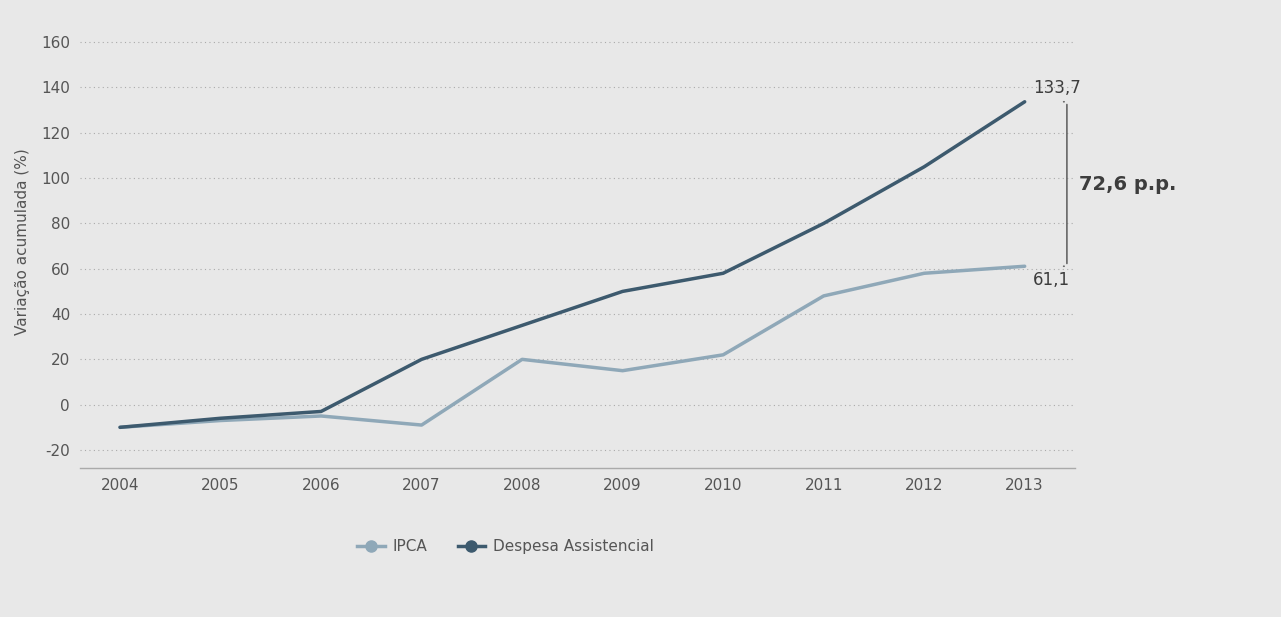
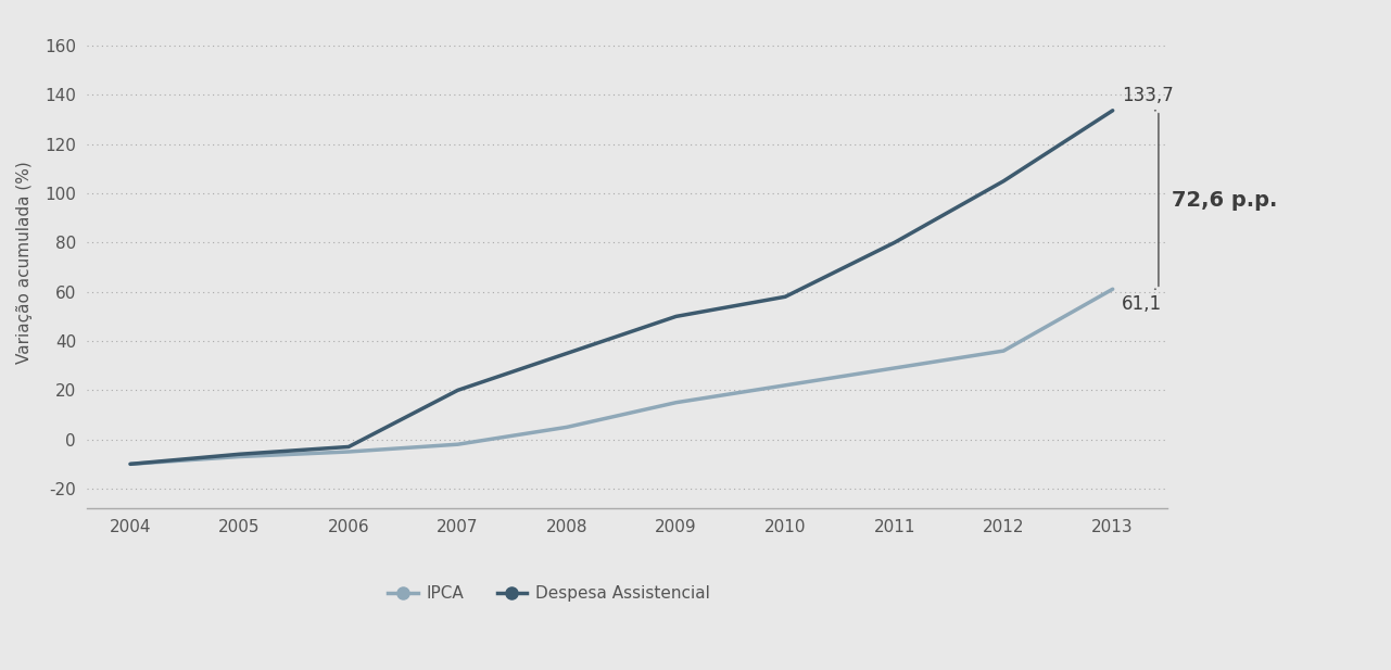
IPCA/2007: -9.0 -> -2.0
IPCA/2008: 20.0 -> 5.0
IPCA/2011: 48.0 -> 29.0
IPCA/2012: 58.0 -> 36.0
